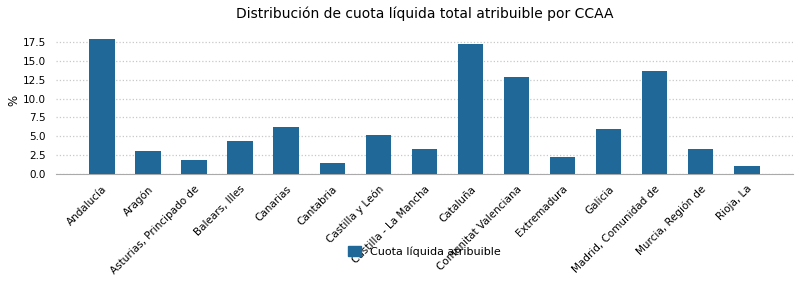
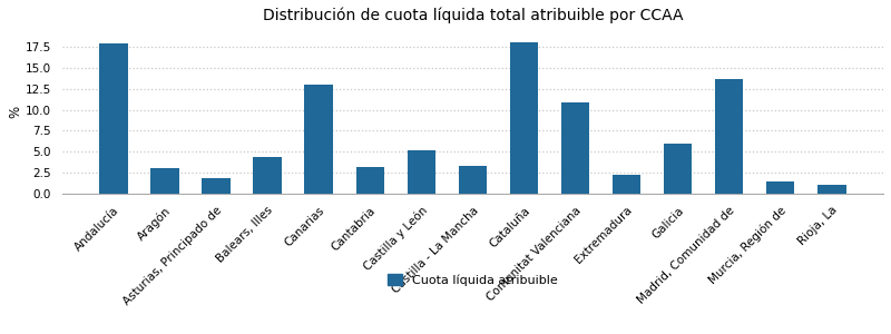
Canarias: 6.2 -> 13.0
Cantabria: 1.5 -> 3.2
Cataluña: 17.2 -> 18.0
Comunitat Valenciana: 12.8 -> 10.8
Murcia, Región de: 3.3 -> 1.4
